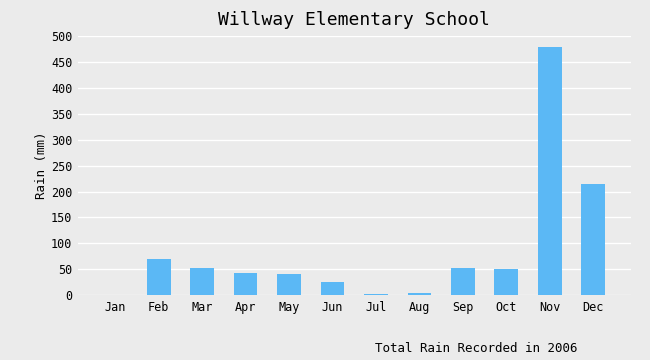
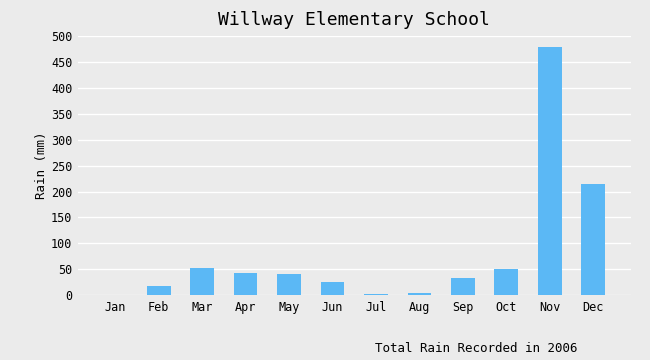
Feb: 70 -> 18
Sep: 52 -> 33
